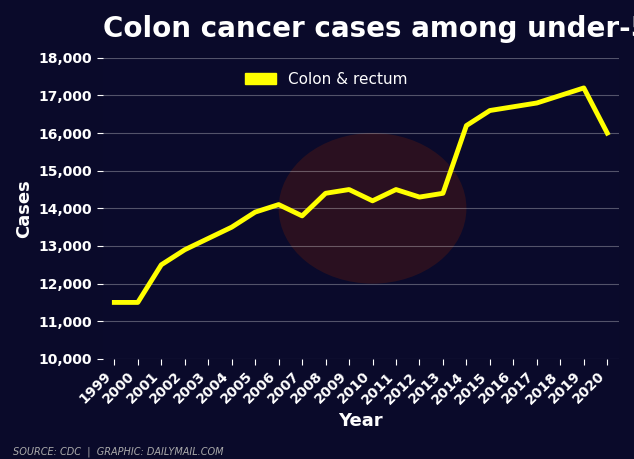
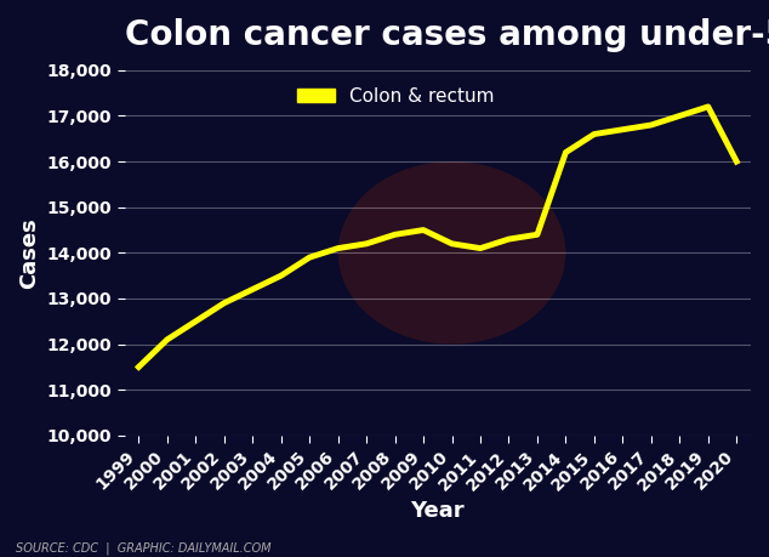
2000: 11,500 -> 12,100
2007: 13,800 -> 14,200
2011: 14,500 -> 14,100
